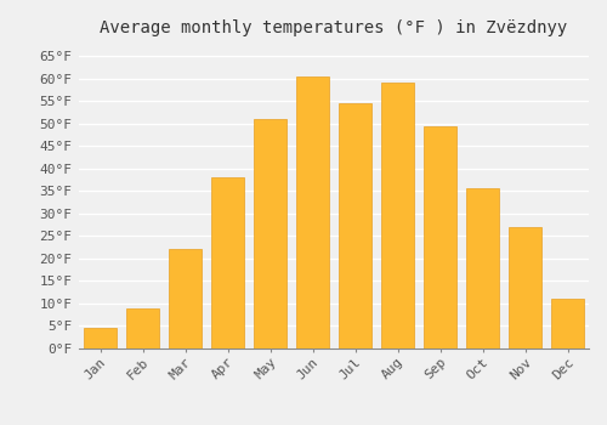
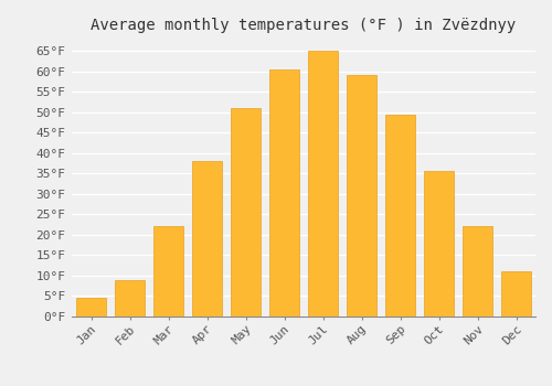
Jul: 54.5°F -> 65.0°F
Nov: 27.0°F -> 22.0°F
